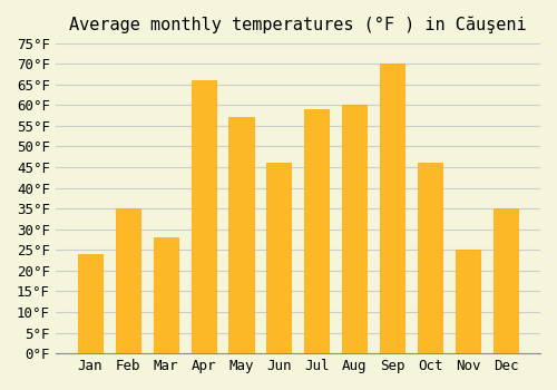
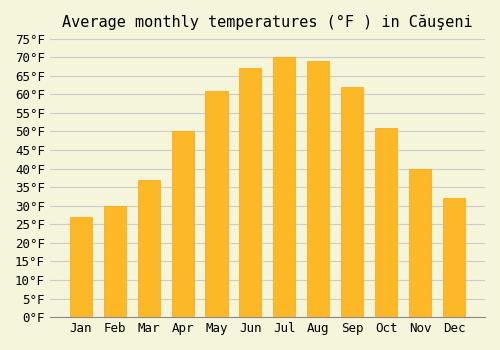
Jan: 24°F -> 27°F
Feb: 35°F -> 30°F
Mar: 28°F -> 37°F
Apr: 66°F -> 50°F
May: 57°F -> 61°F
Jun: 46°F -> 67°F
Jul: 59°F -> 70°F
Aug: 60°F -> 69°F
Sep: 70°F -> 62°F
Oct: 46°F -> 51°F
Nov: 25°F -> 40°F
Dec: 35°F -> 32°F
